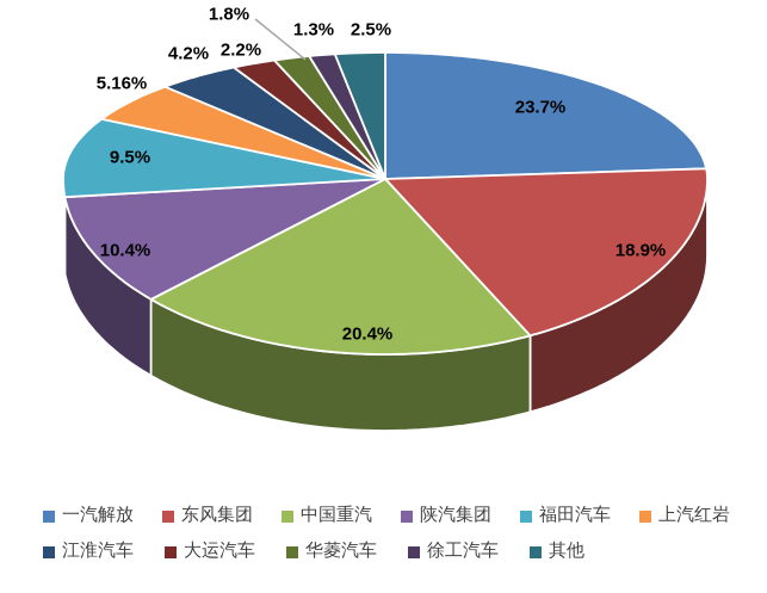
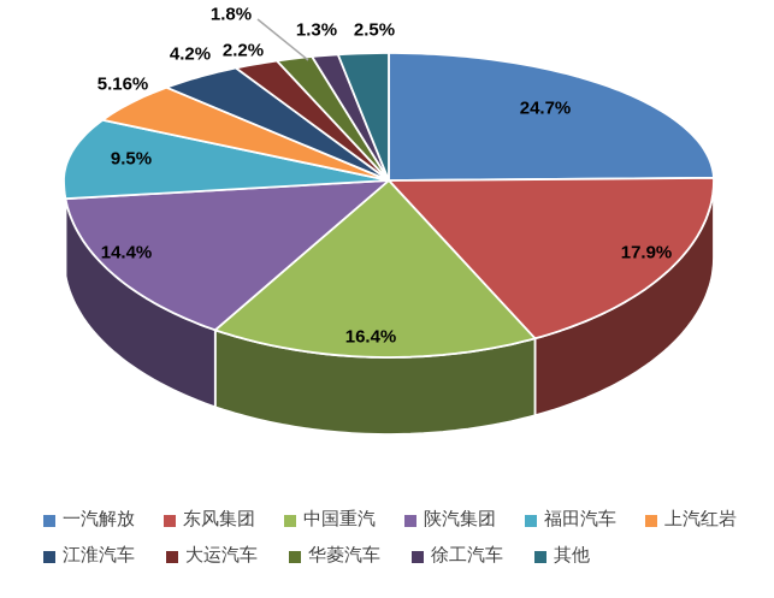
一汽解放: 23.7% -> 24.7%
东风集团: 18.9% -> 17.9%
中国重汽: 20.4% -> 16.4%
陕汽集团: 10.4% -> 14.4%
